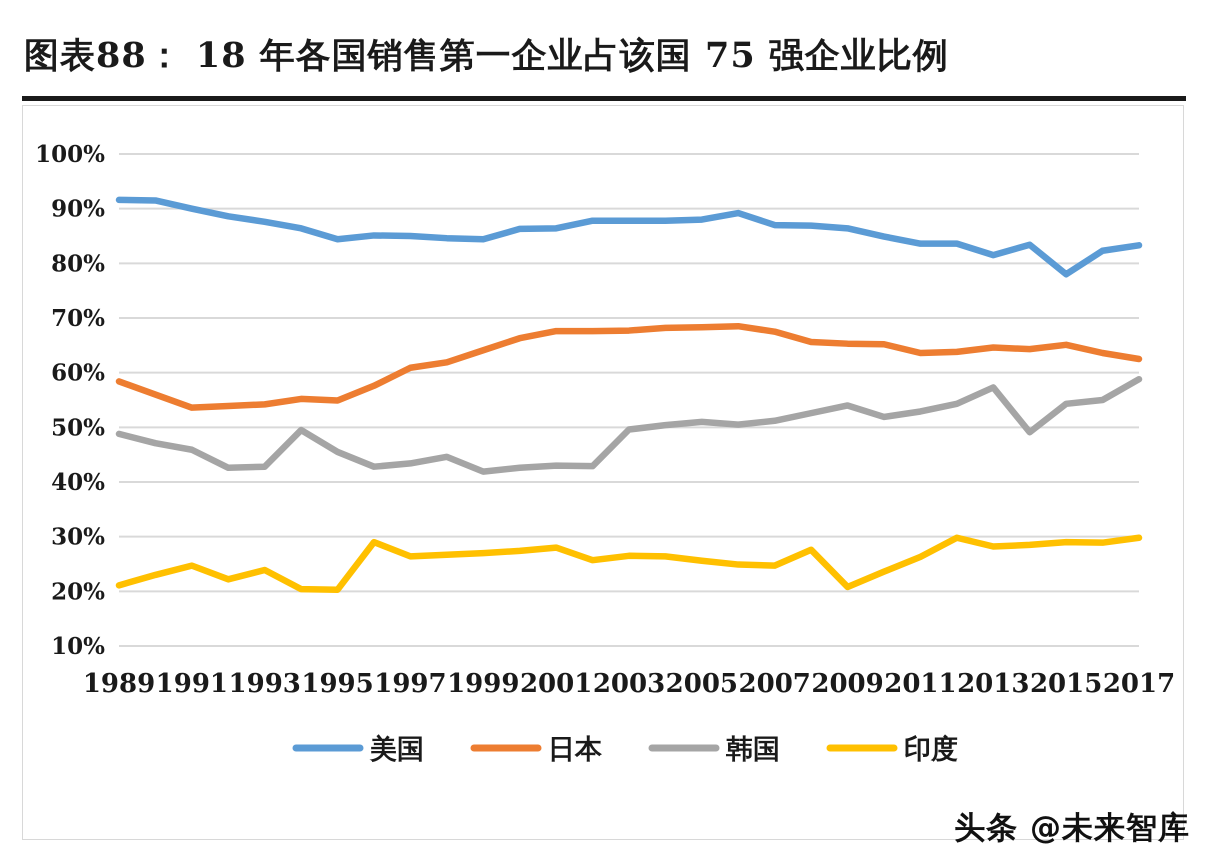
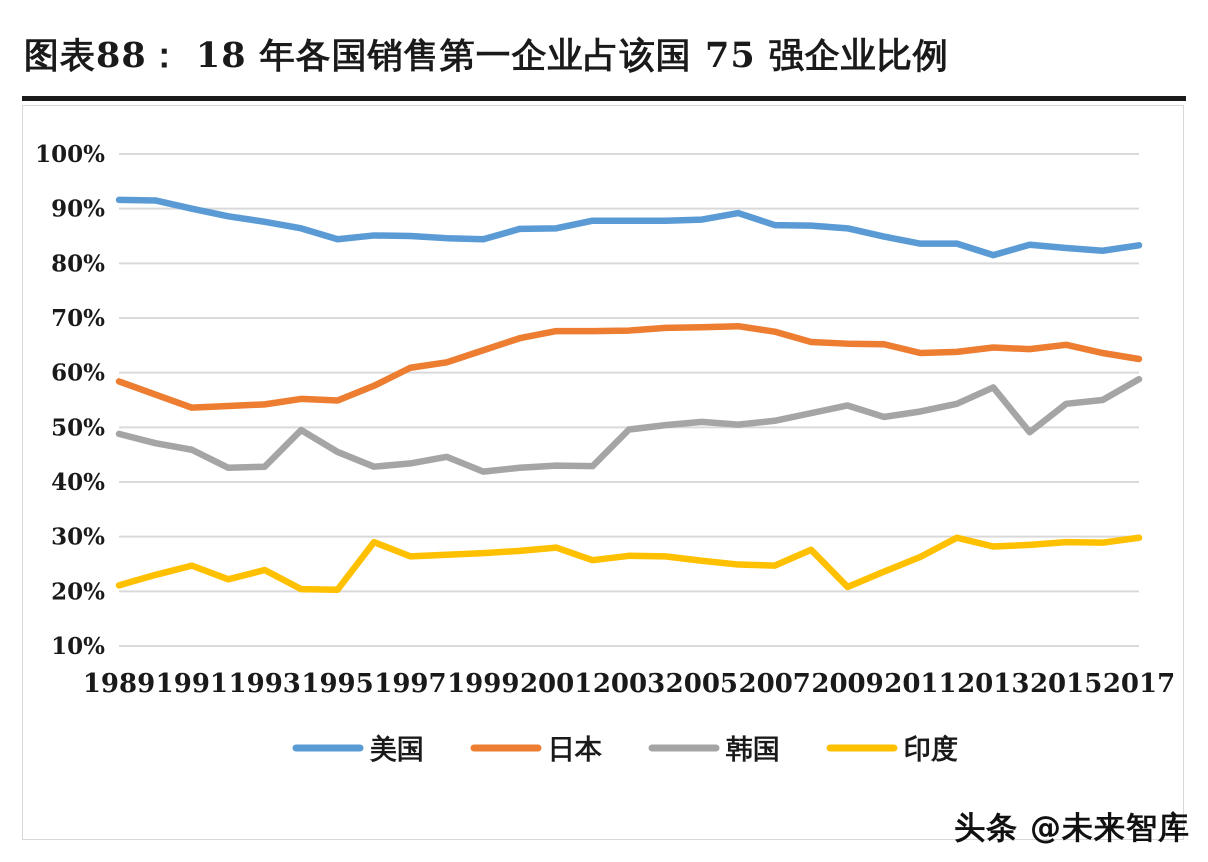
美国/2015: 78% -> 83%
